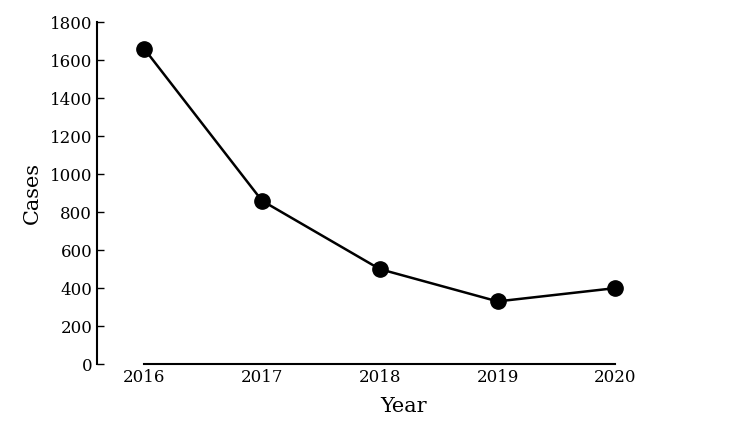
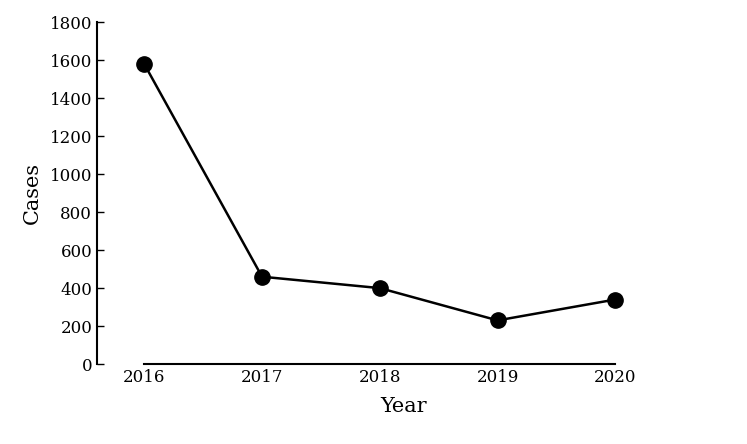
2016: 1660 -> 1580
2017: 860 -> 460
2018: 500 -> 400
2019: 330 -> 230
2020: 400 -> 340
